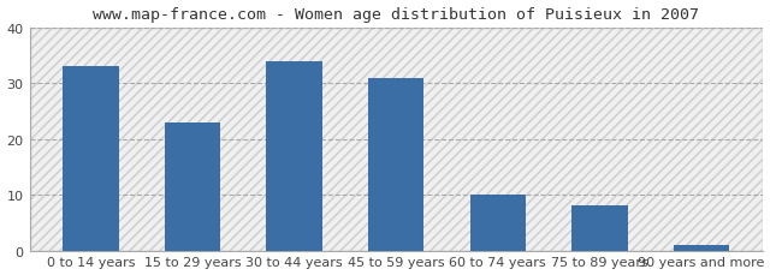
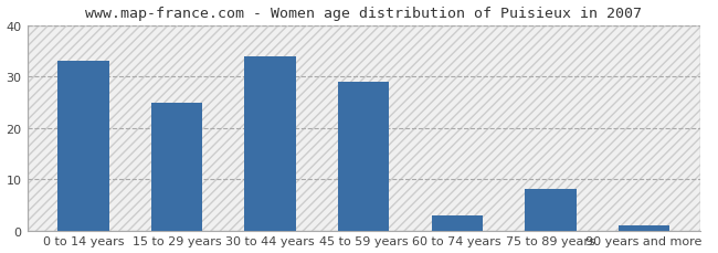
15 to 29 years: 23 -> 25
45 to 59 years: 31 -> 29
60 to 74 years: 10 -> 3
